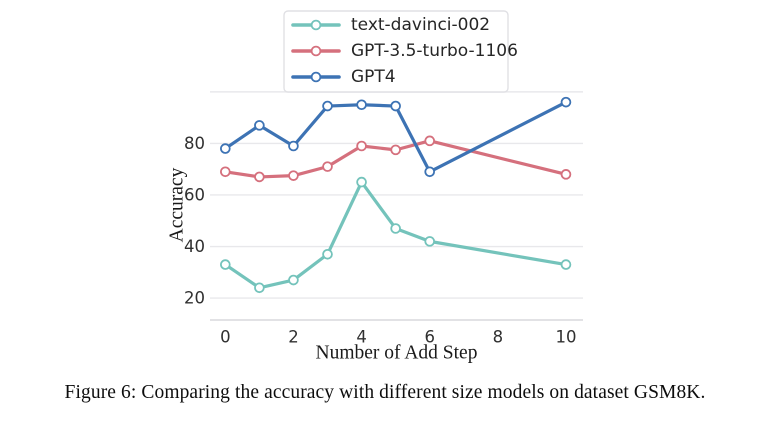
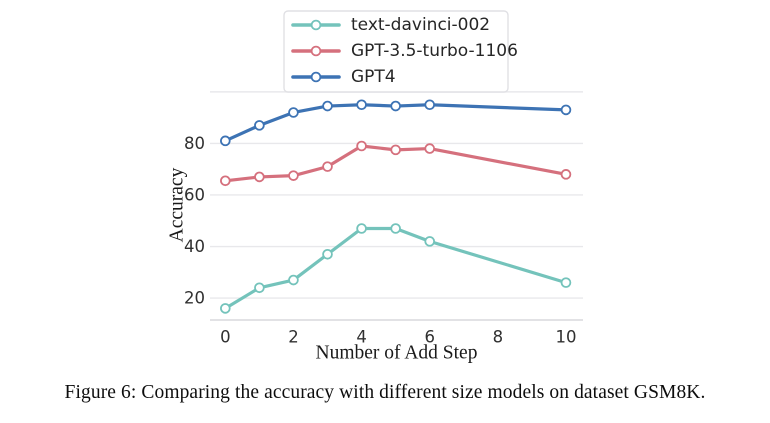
text-davinci-002/0: 33 -> 16
GPT-3.5-turbo-1106/0: 69 -> 66
GPT4/0: 78 -> 81
GPT4/2: 79 -> 92
text-davinci-002/4: 65 -> 47
GPT-3.5-turbo-1106/6: 81 -> 78
GPT4/6: 69 -> 95
text-davinci-002/10: 33 -> 26
GPT4/10: 96 -> 93
